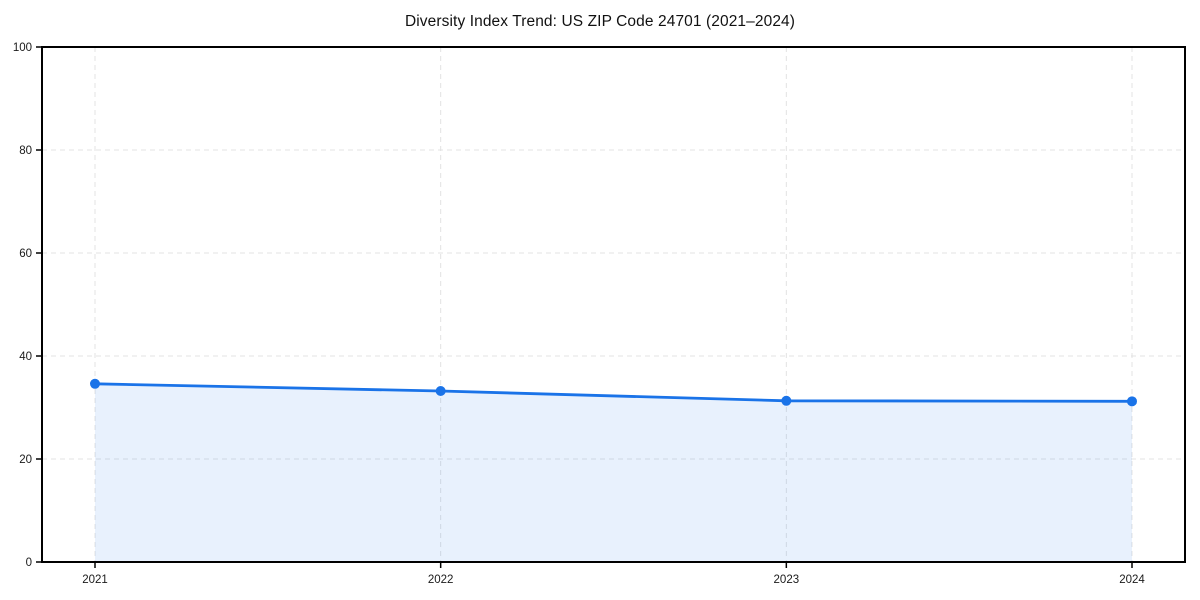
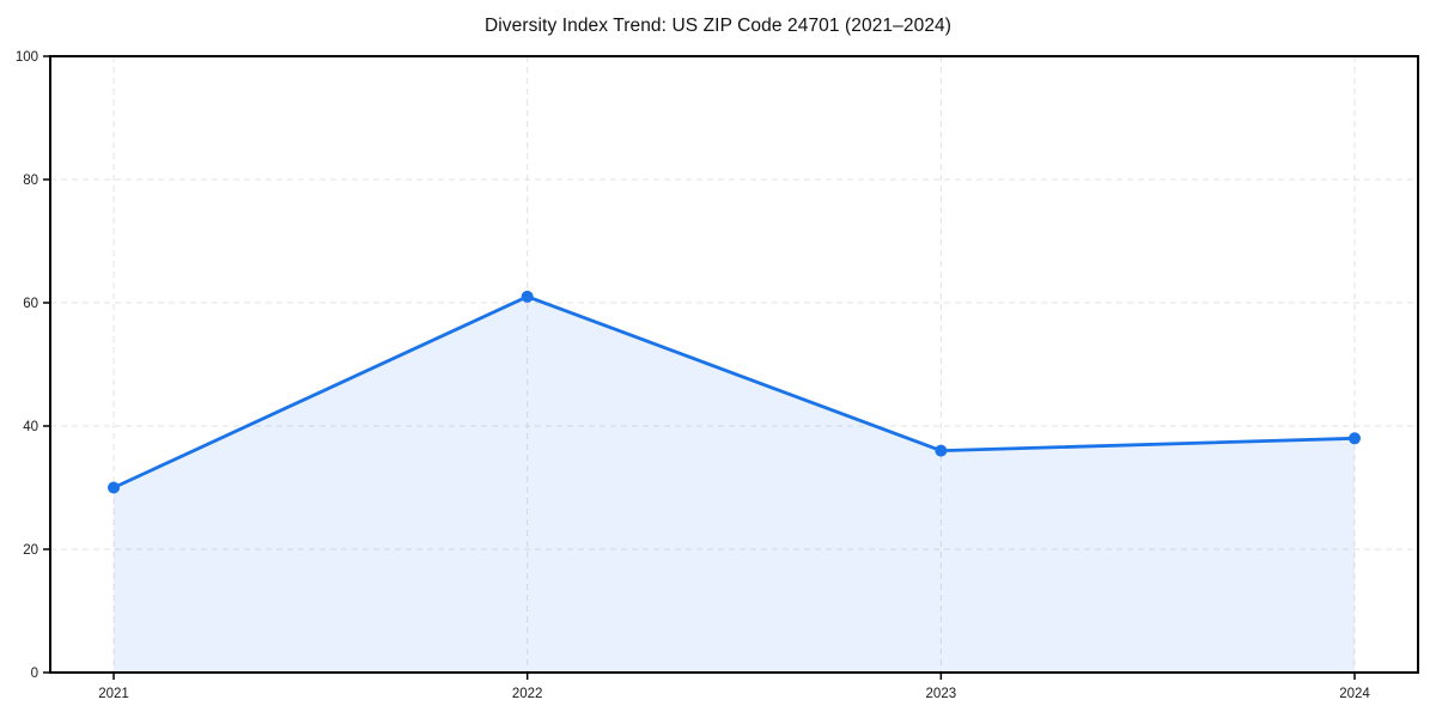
2021: 35 -> 30
2022: 33 -> 61
2023: 31 -> 36
2024: 31 -> 38
